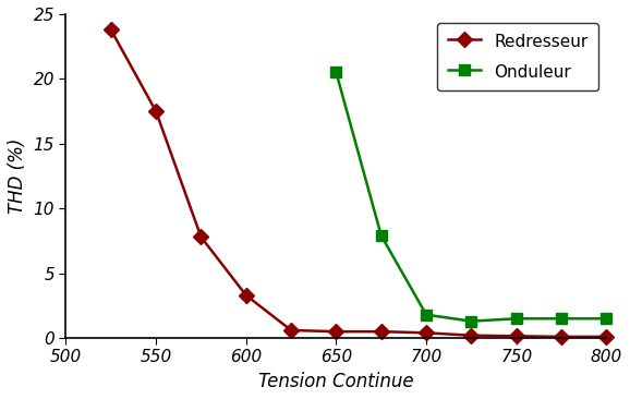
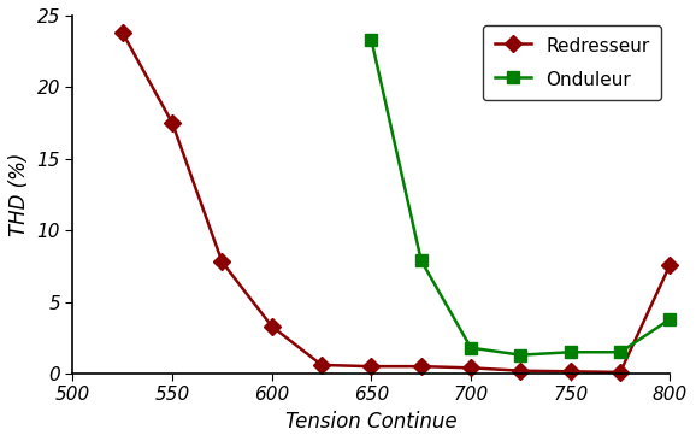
Onduleur/650: 20.5 -> 23.3
Redresseur/800: 0.1 -> 7.6
Onduleur/800: 1.5 -> 3.8
